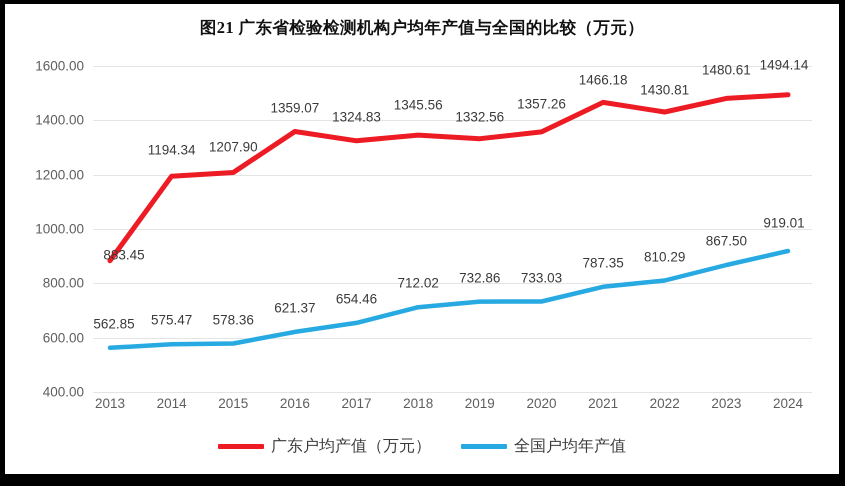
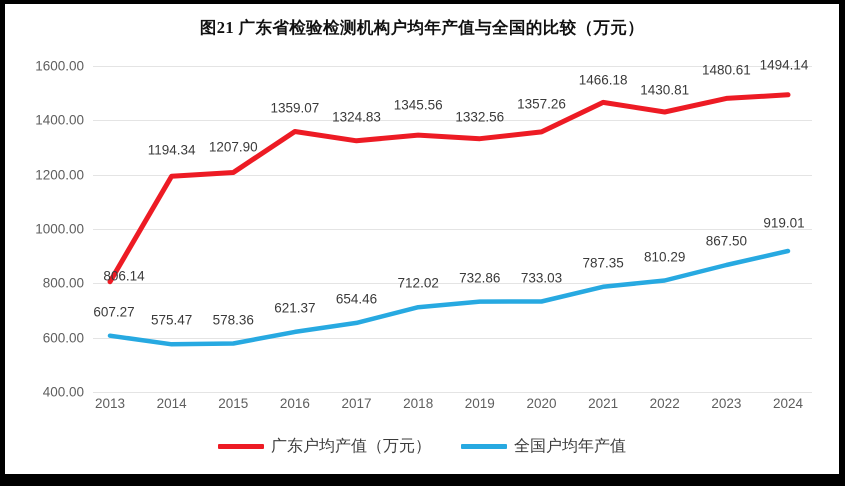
广东户均产值（万元）/2013: 883.45 -> 806.14
全国户均年产值/2013: 562.85 -> 607.27
